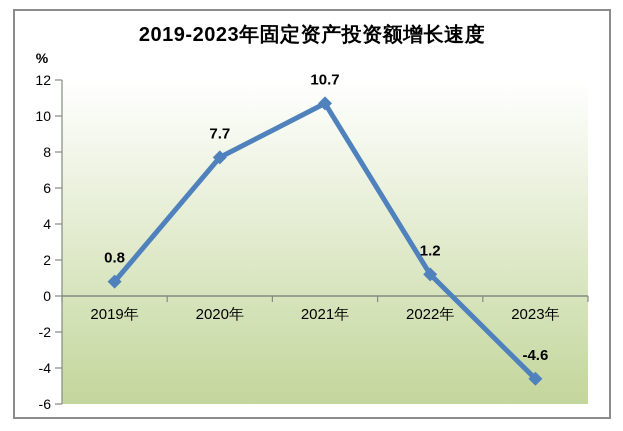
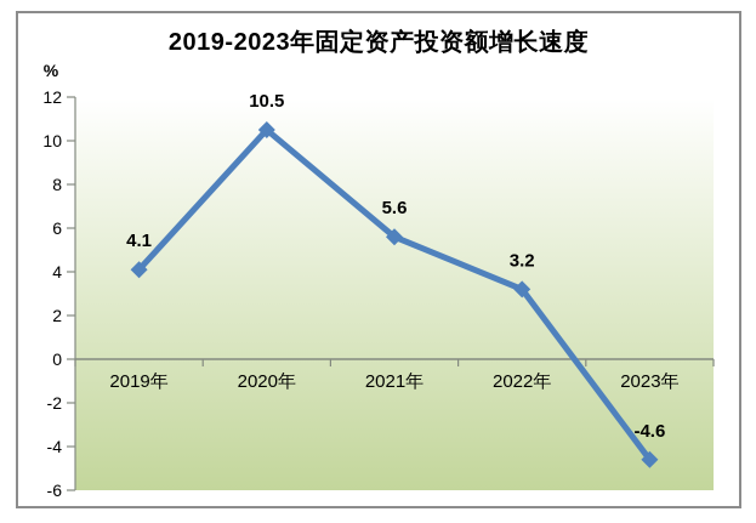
2019年: 0.8 -> 4.1
2020年: 7.7 -> 10.5
2021年: 10.7 -> 5.6
2022年: 1.2 -> 3.2
